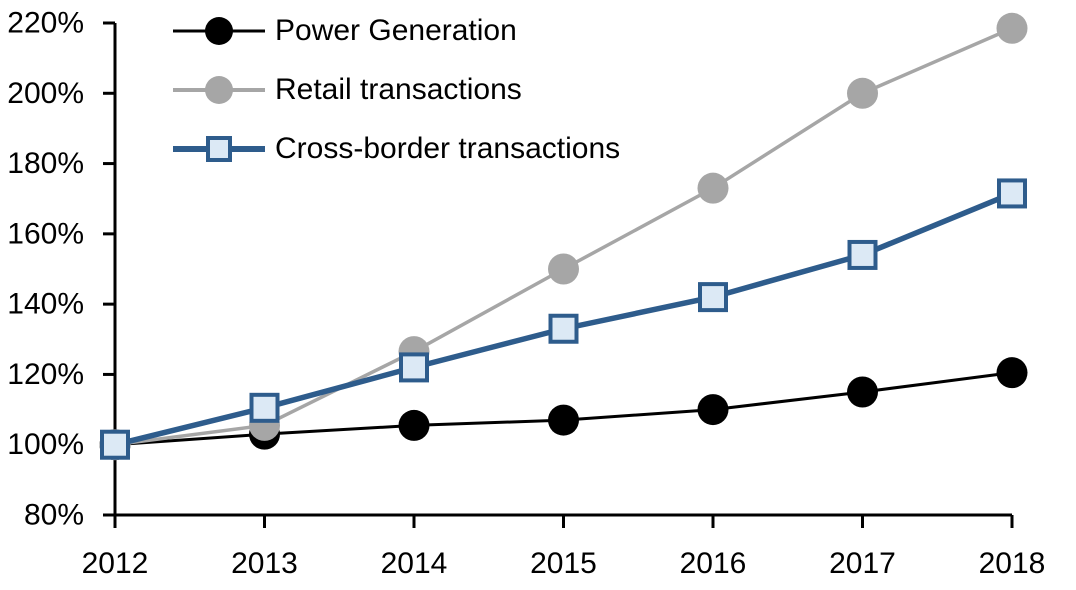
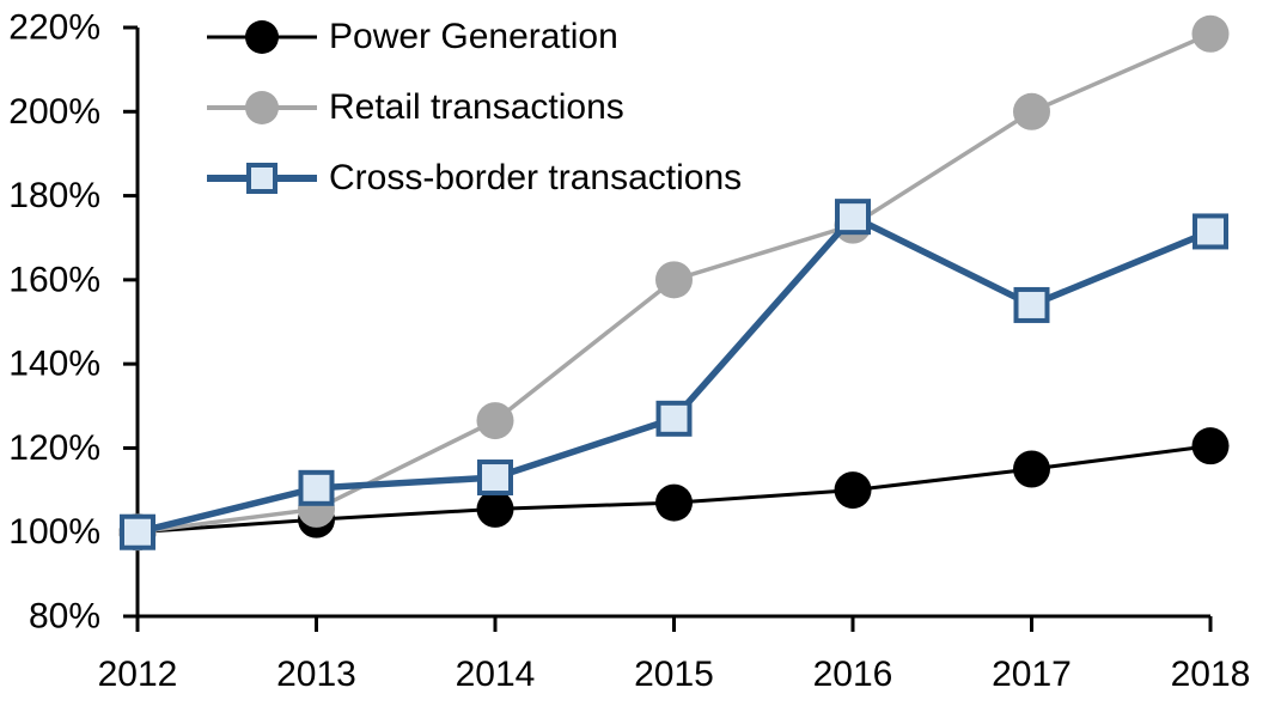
Cross-border transactions/2014: 122% -> 113%
Retail transactions/2015: 150% -> 160%
Cross-border transactions/2015: 133% -> 127%
Cross-border transactions/2016: 142% -> 175%
